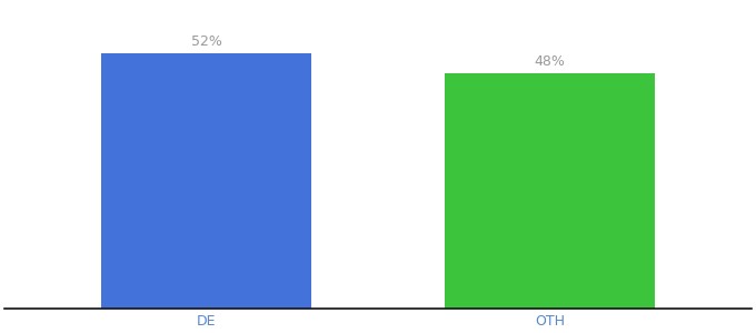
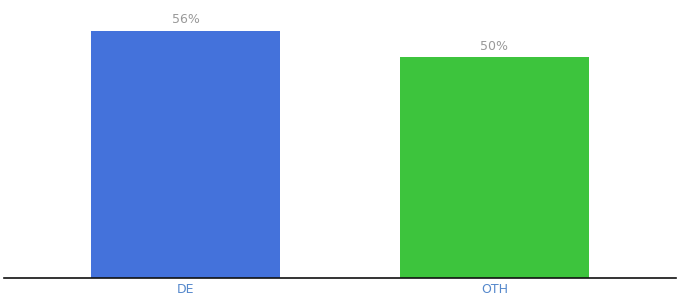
DE: 52% -> 56%
OTH: 48% -> 50%
